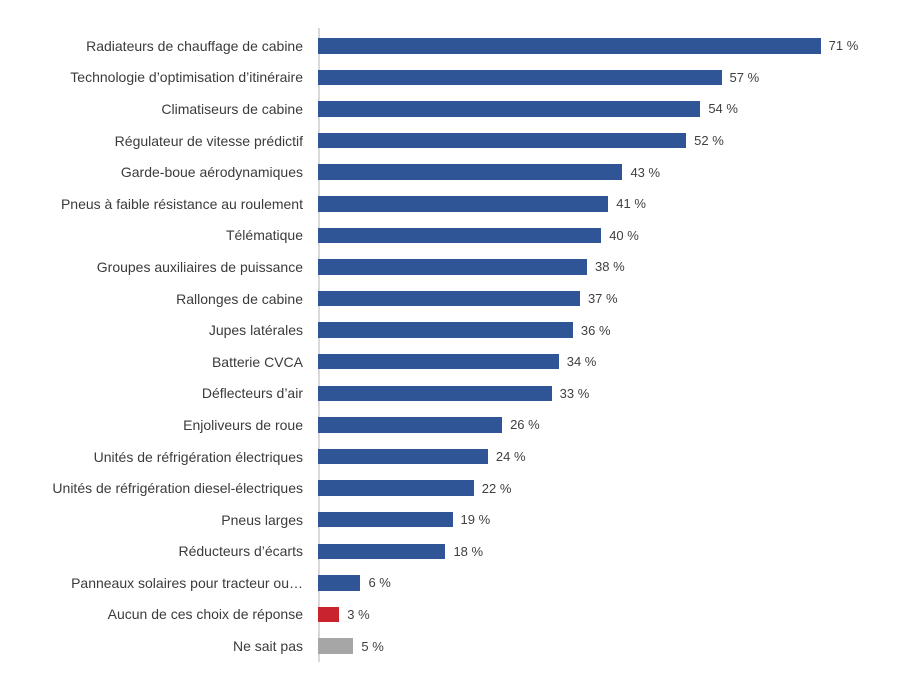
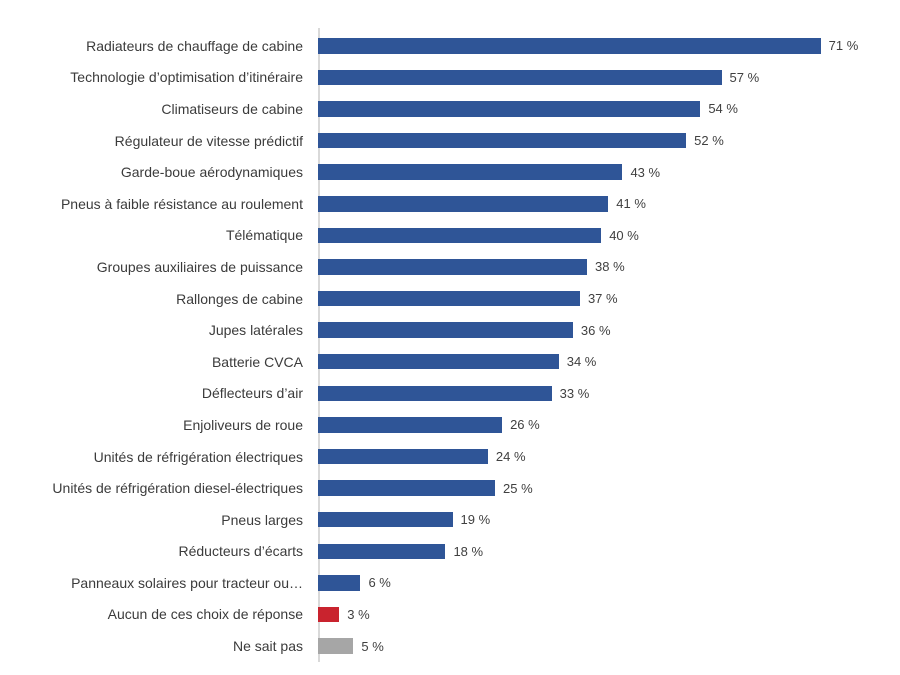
Unités de réfrigération diesel-électriques: 22 -> 25
